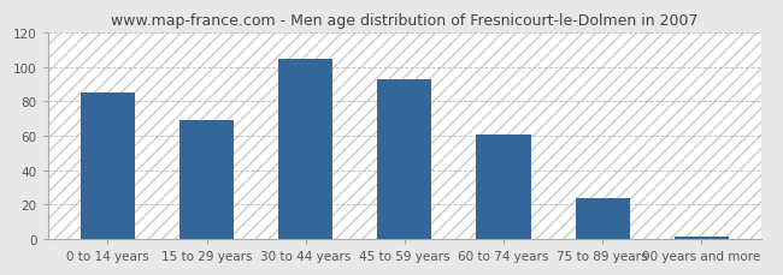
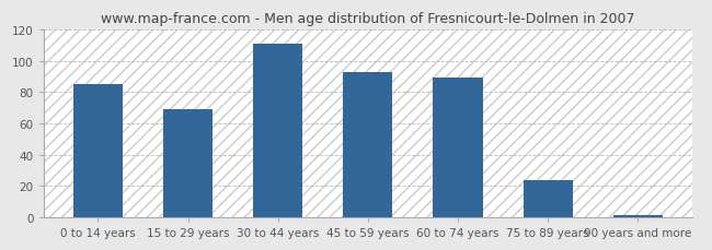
30 to 44 years: 105 -> 111
60 to 74 years: 61 -> 89
